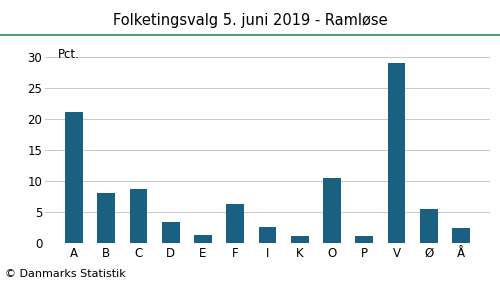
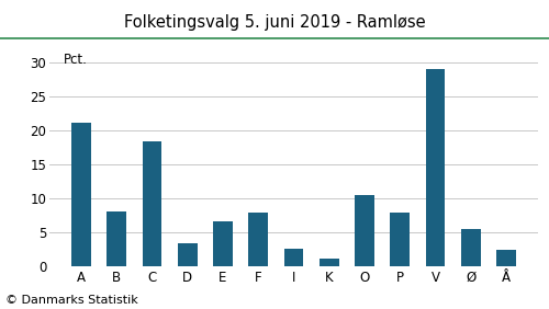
C: 8.7 -> 18.4
E: 1.2 -> 6.6
F: 6.2 -> 7.8
P: 1.1 -> 7.8
